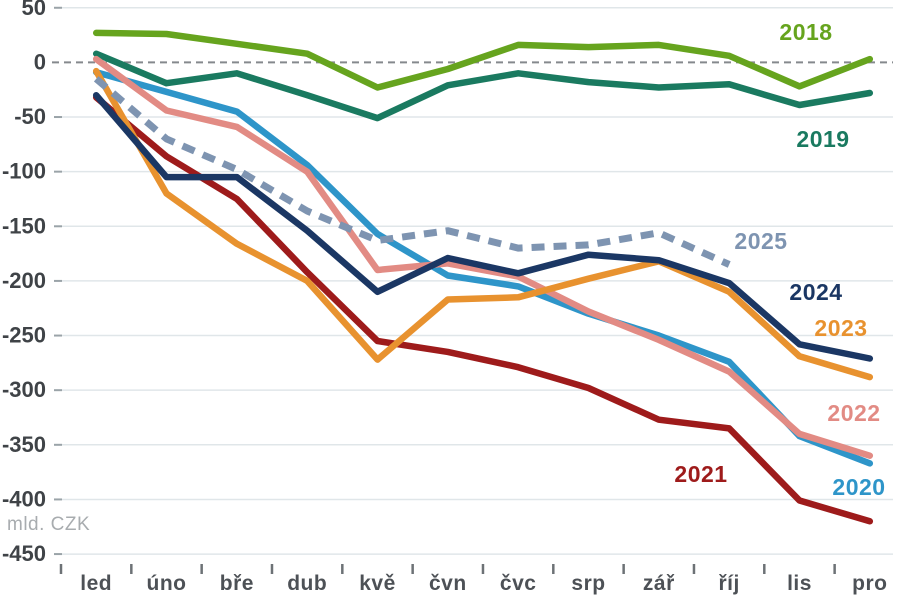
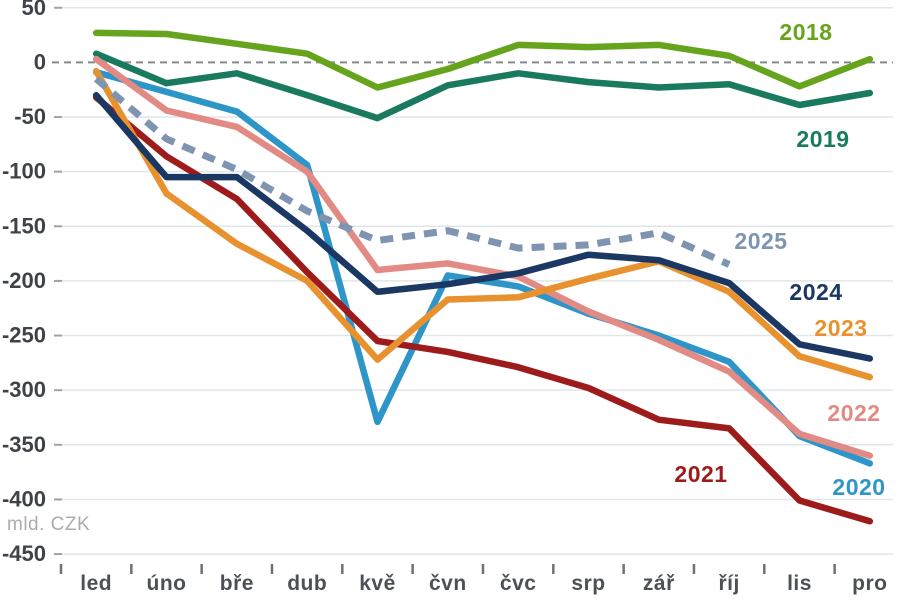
2020/kvě: -157 -> -329
2024/čvn: -179 -> -203
